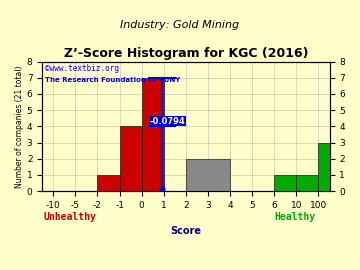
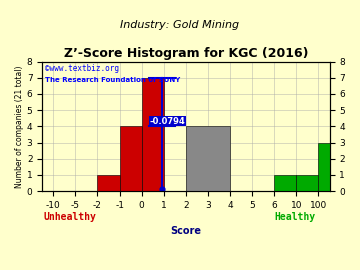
3: 2 -> 4
